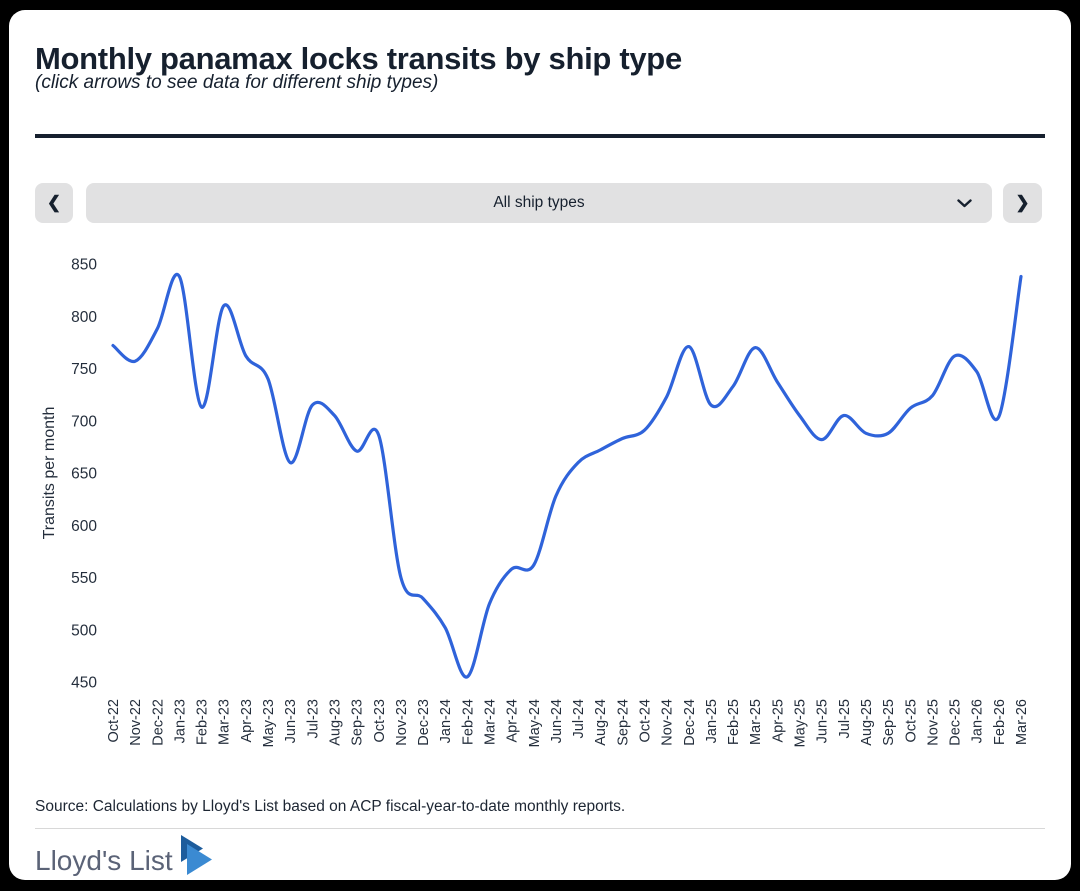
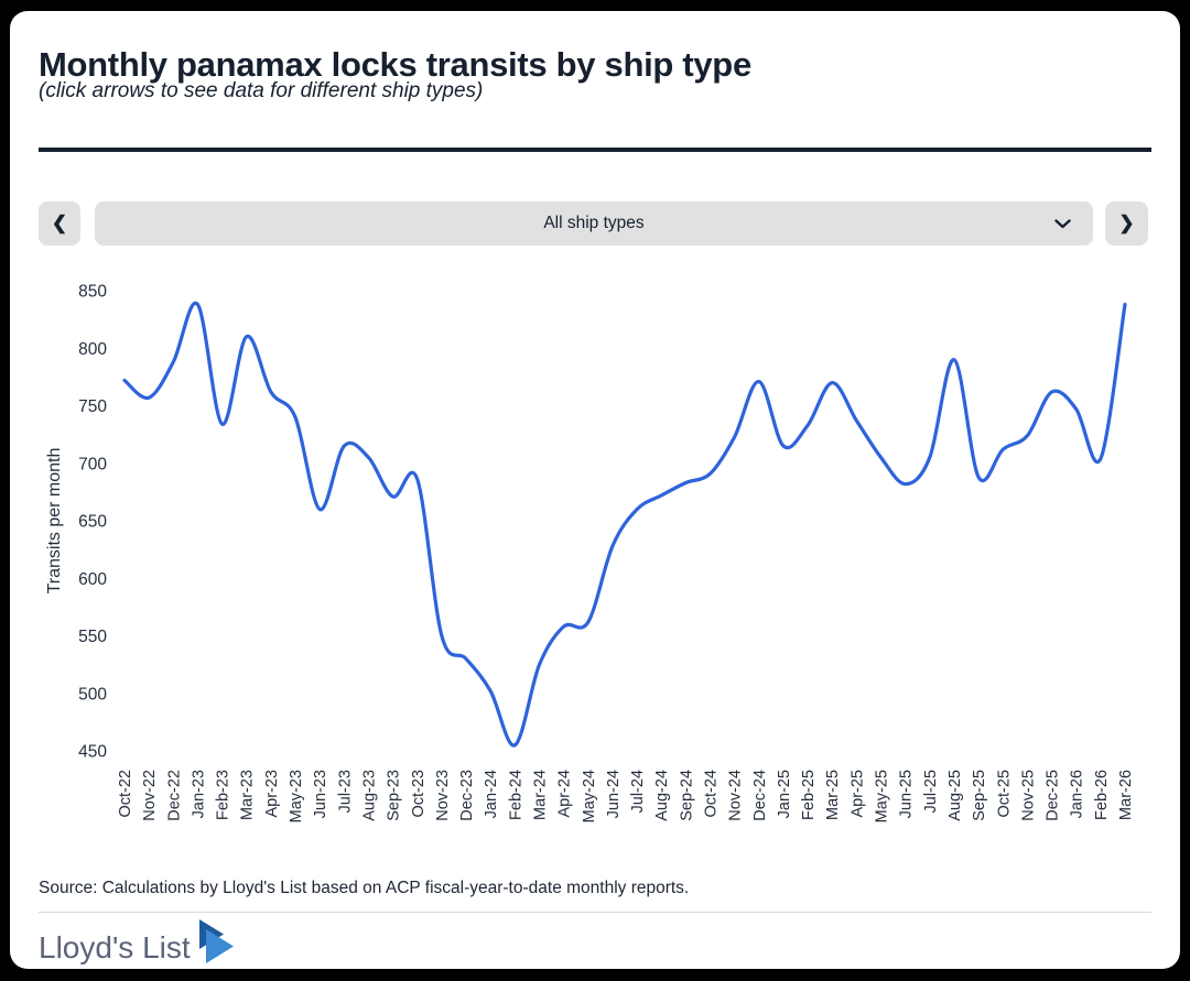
Feb-23: 713 -> 734
Aug-25: 688 -> 790
